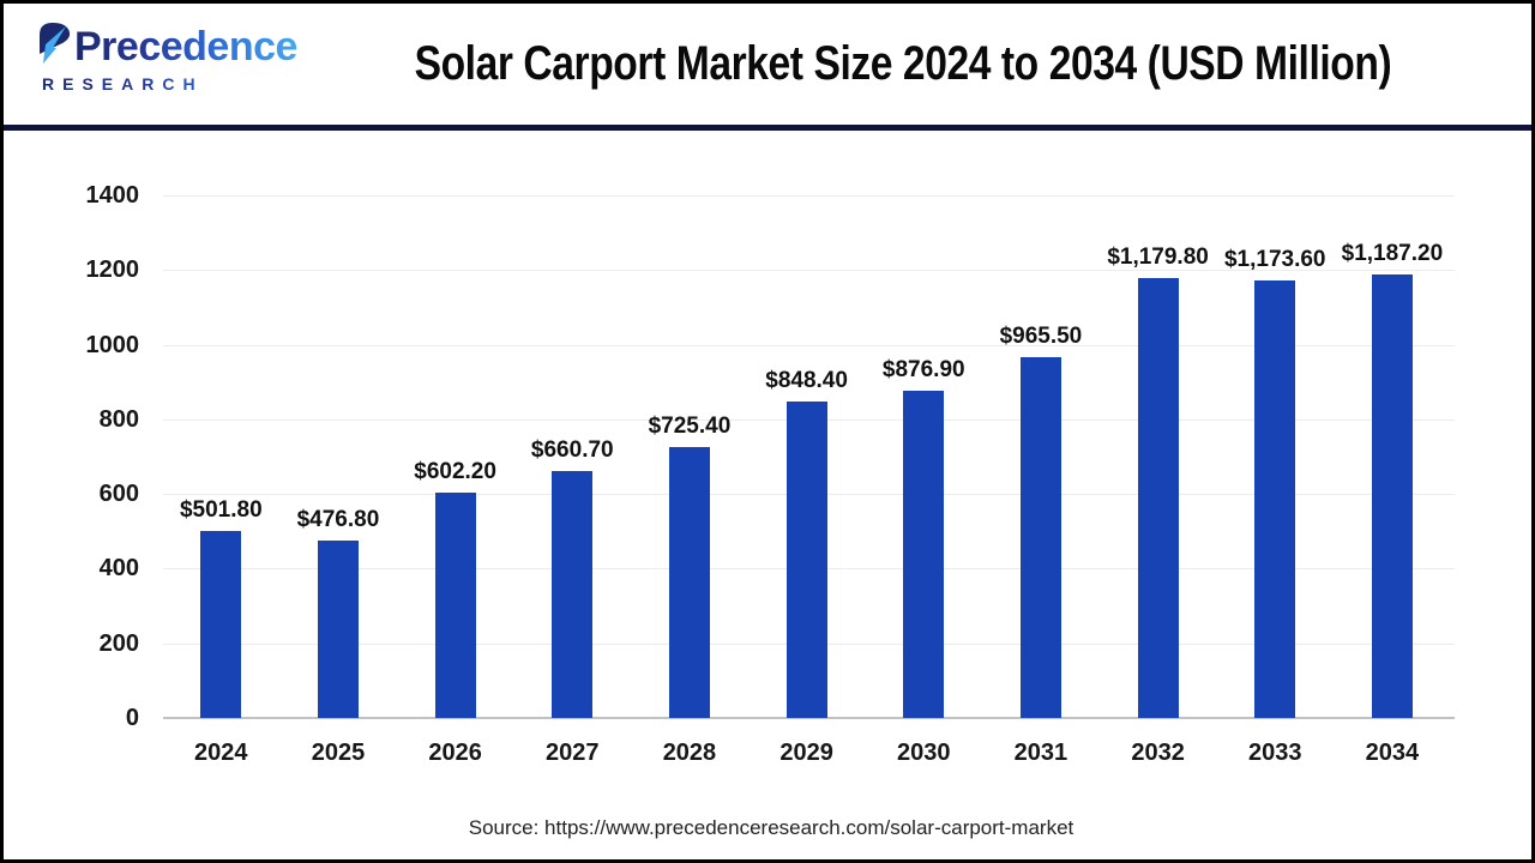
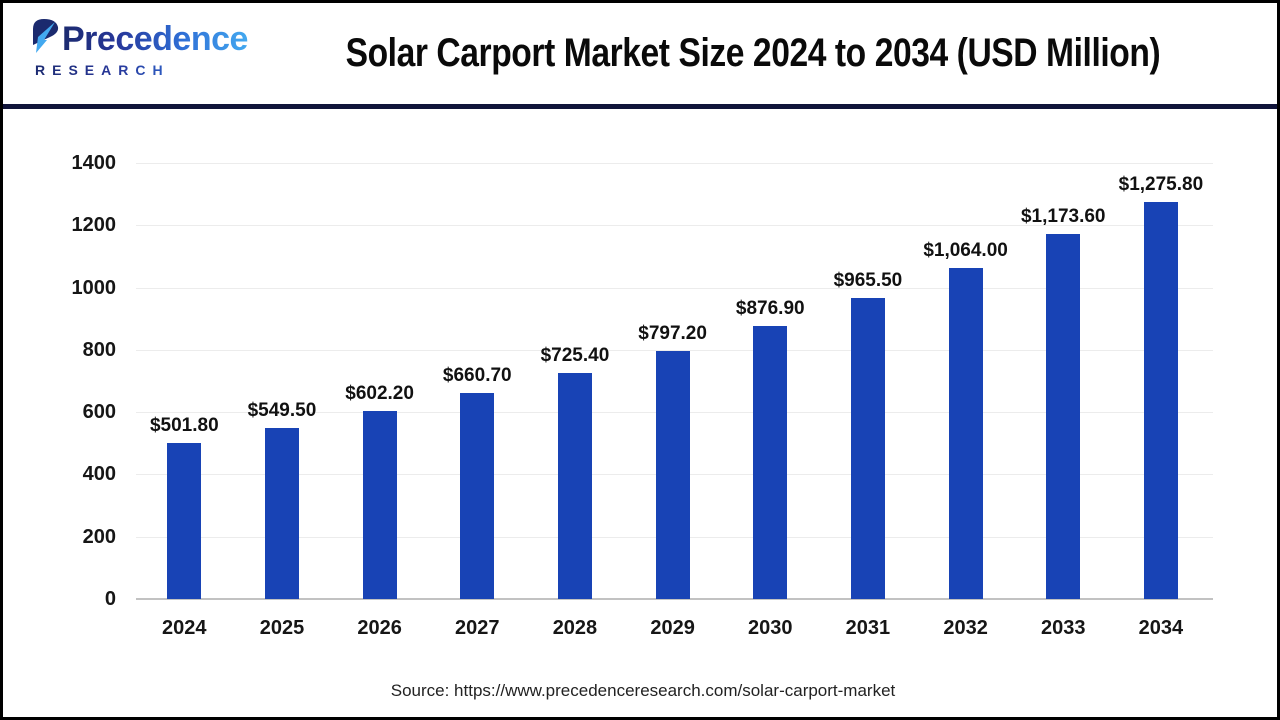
2025: $476.80 -> $549.50
2029: $848.40 -> $797.20
2032: $1,179.80 -> $1,064.00
2034: $1,187.20 -> $1,275.80
